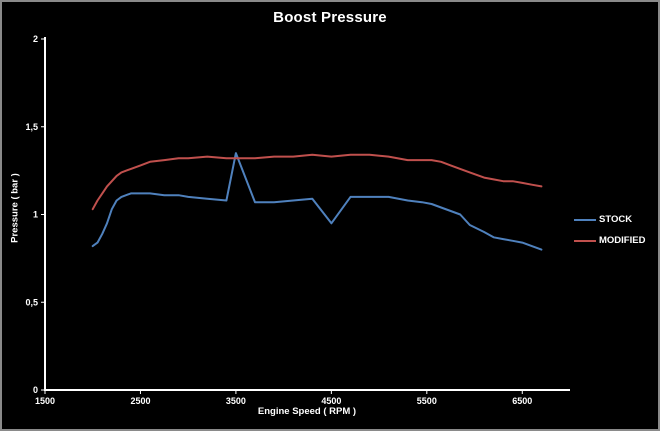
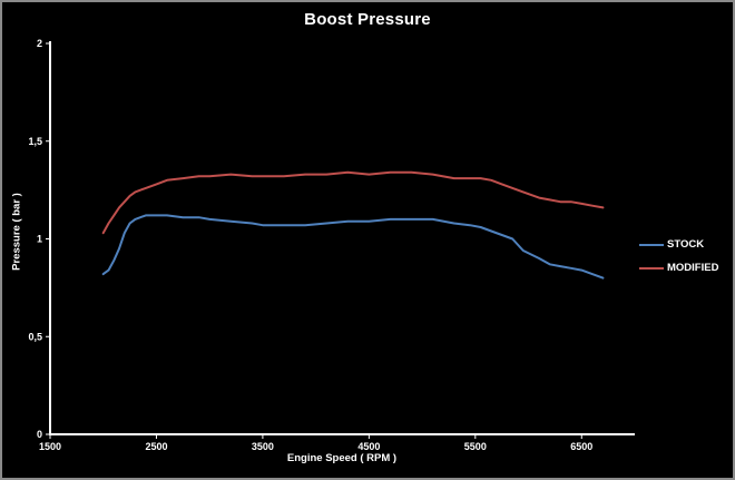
STOCK/3500: 1.35 -> 1.07
STOCK/4500: 0.95 -> 1.09
